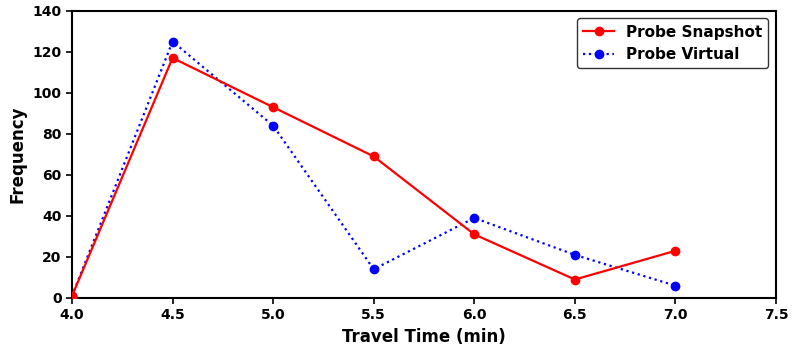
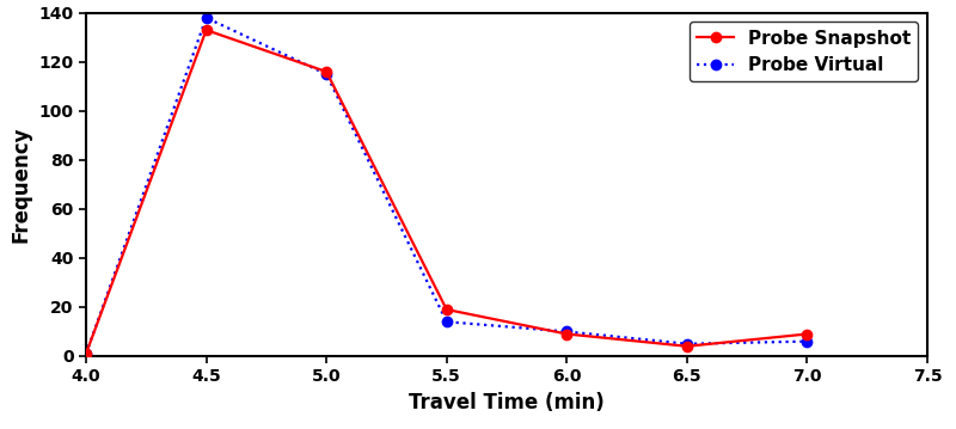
Probe Snapshot/4.5: 117 -> 133
Probe Virtual/4.5: 125 -> 138
Probe Snapshot/5.0: 93 -> 116
Probe Virtual/5.0: 84 -> 115
Probe Snapshot/5.5: 69 -> 19
Probe Snapshot/6.0: 31 -> 9
Probe Virtual/6.0: 39 -> 10
Probe Snapshot/6.5: 9 -> 4
Probe Virtual/6.5: 21 -> 5
Probe Snapshot/7.0: 23 -> 9
